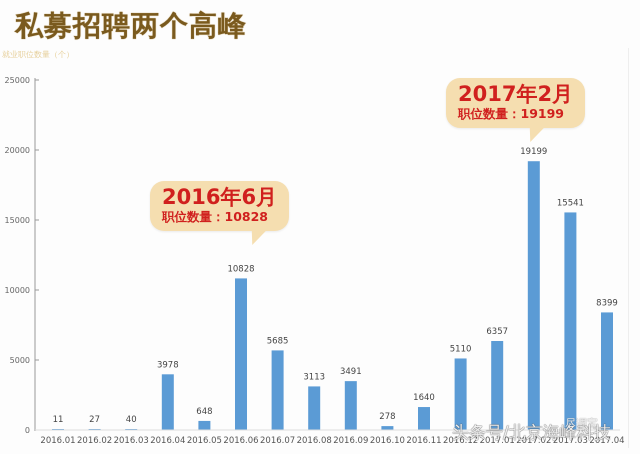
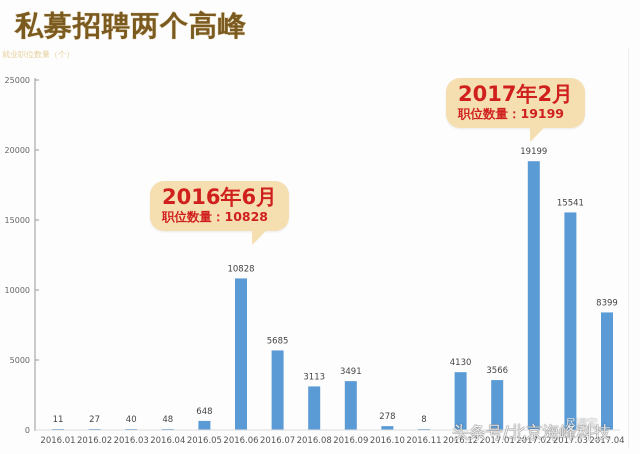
2016.04: 3978 -> 48
2016.11: 1640 -> 8
2016.12: 5110 -> 4130
2017.01: 6357 -> 3566
